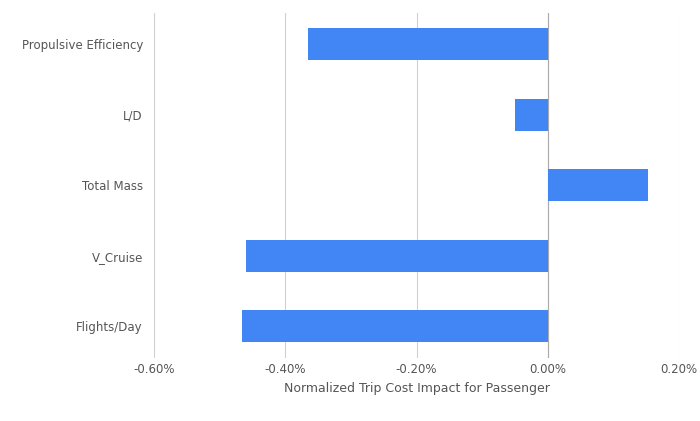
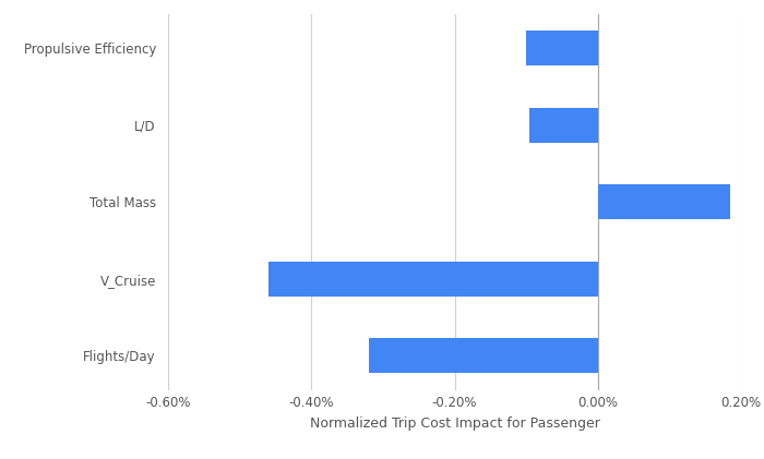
Propulsive Efficiency: -0.366% -> -0.100%
L/D: -0.050% -> -0.095%
Total Mass: 0.152% -> 0.185%
Flights/Day: -0.466% -> -0.320%
